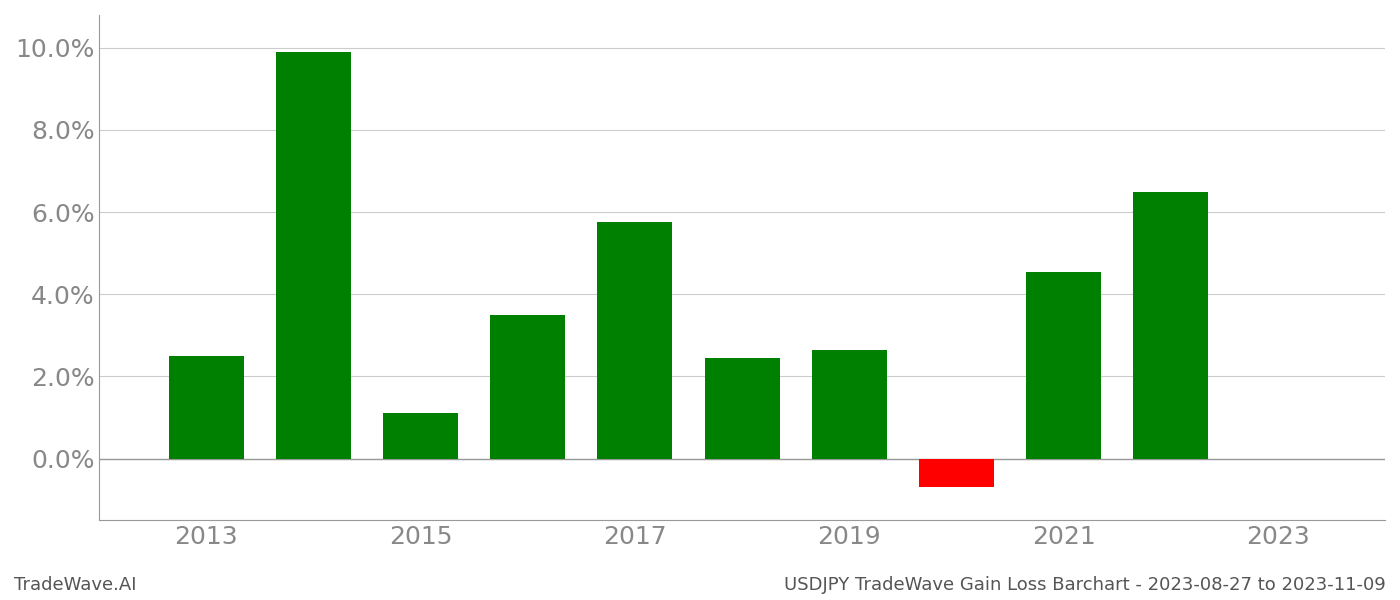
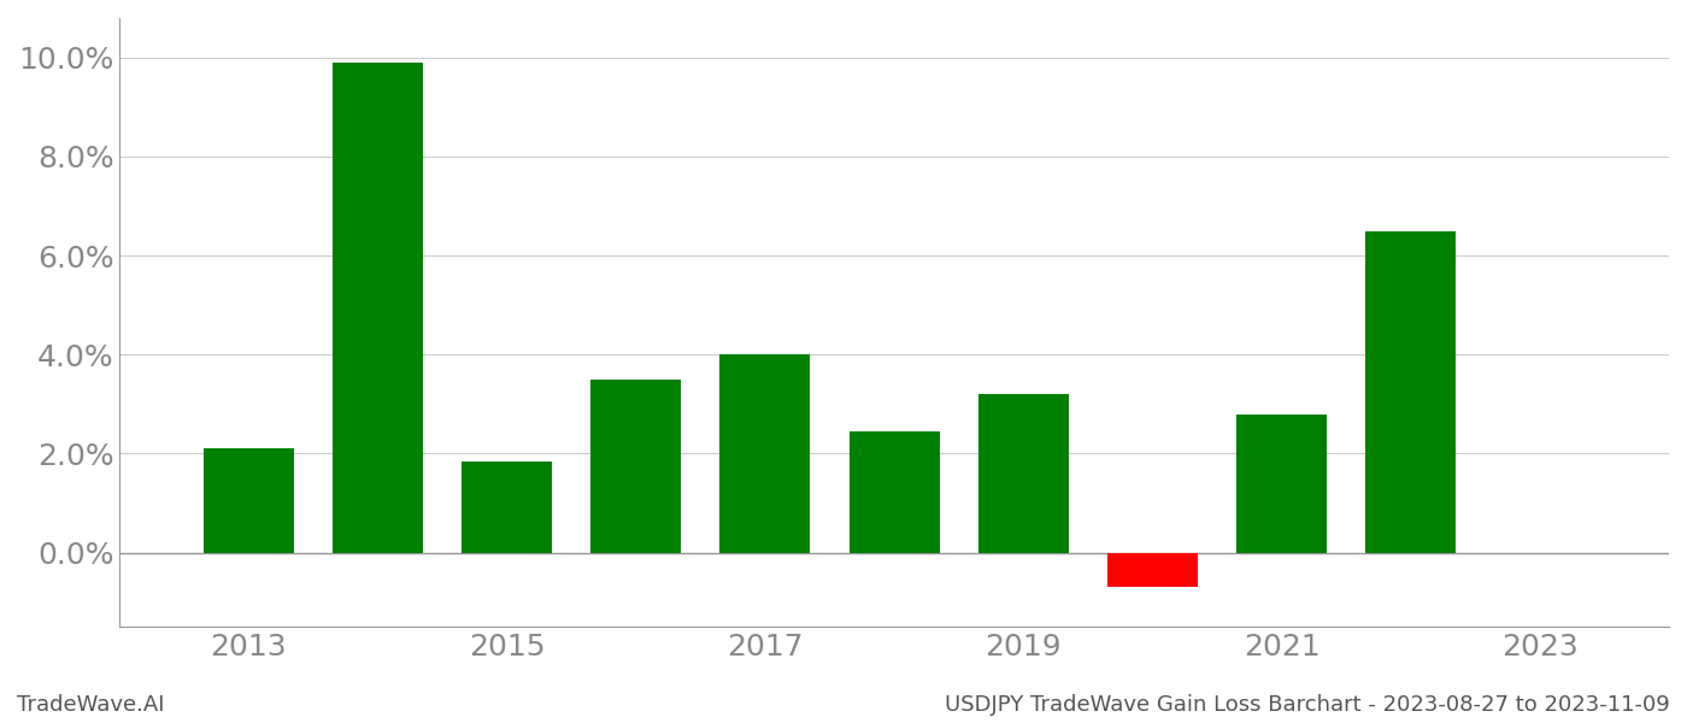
2013: 2.50% -> 2.10%
2015: 1.10% -> 1.85%
2017: 5.75% -> 4.00%
2019: 2.65% -> 3.20%
2021: 4.55% -> 2.80%
